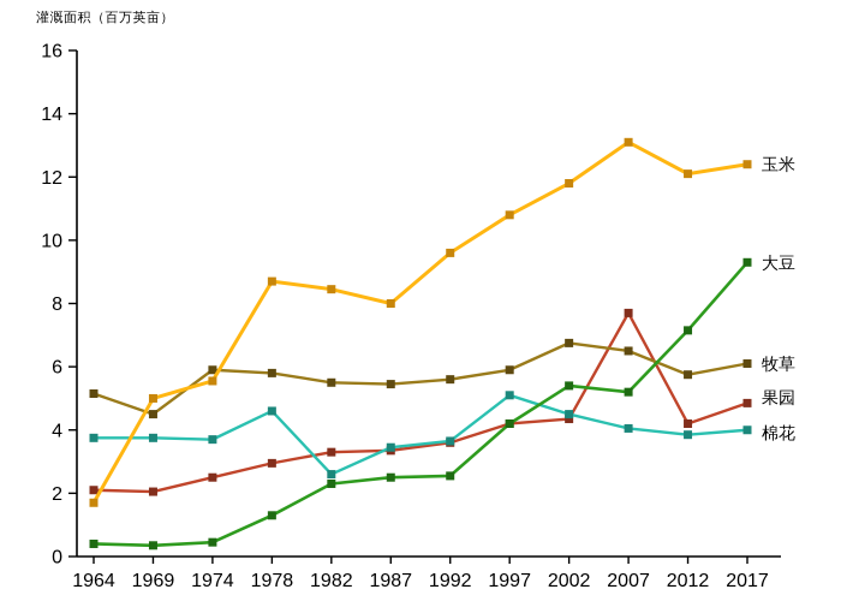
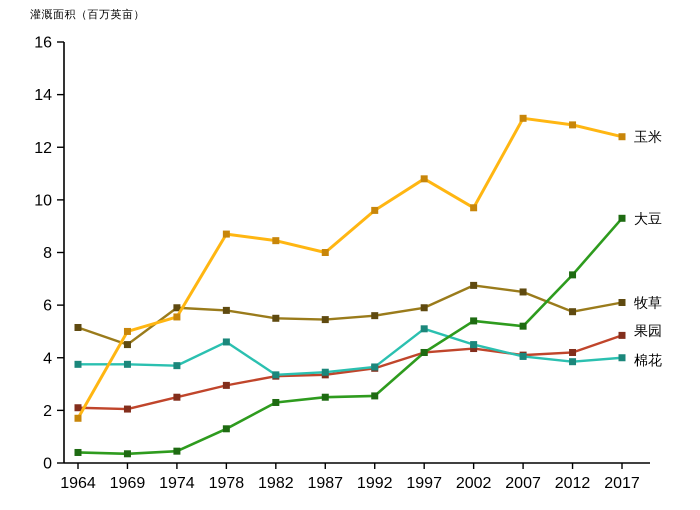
棉花/1982: 2.6 -> 3.4
玉米/2002: 11.8 -> 9.7
果园/2007: 7.7 -> 4.1
玉米/2012: 12.1 -> 12.8
